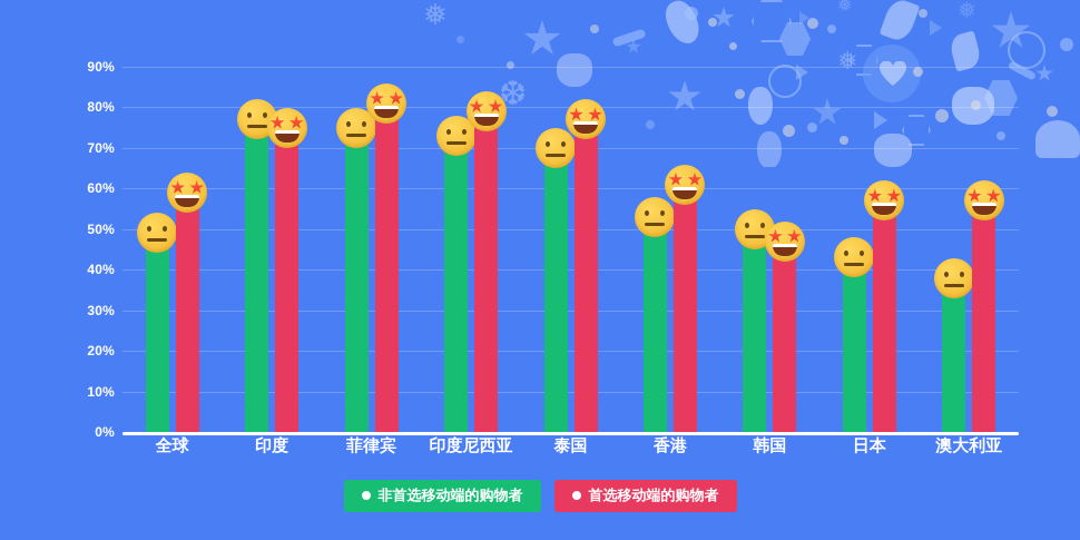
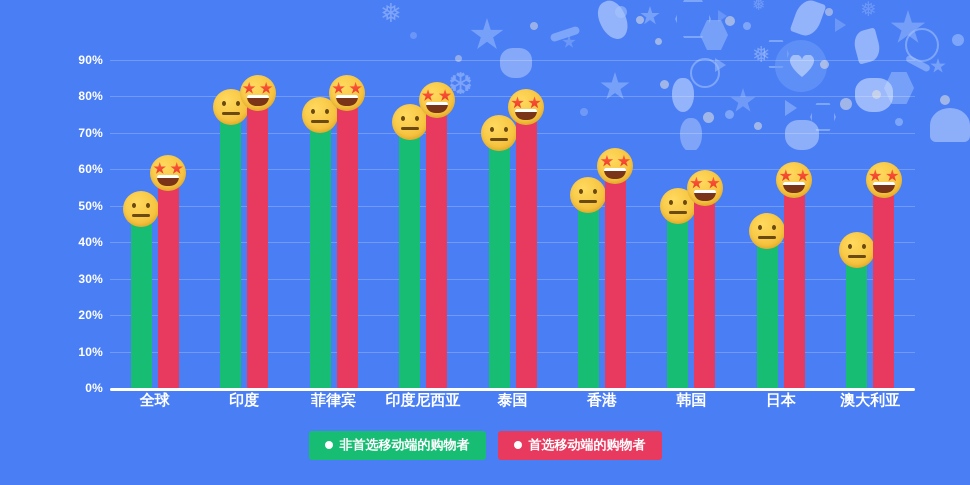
首选移动端的购物者/印度: 75% -> 81%
首选移动端的购物者/韩国: 47% -> 55%
